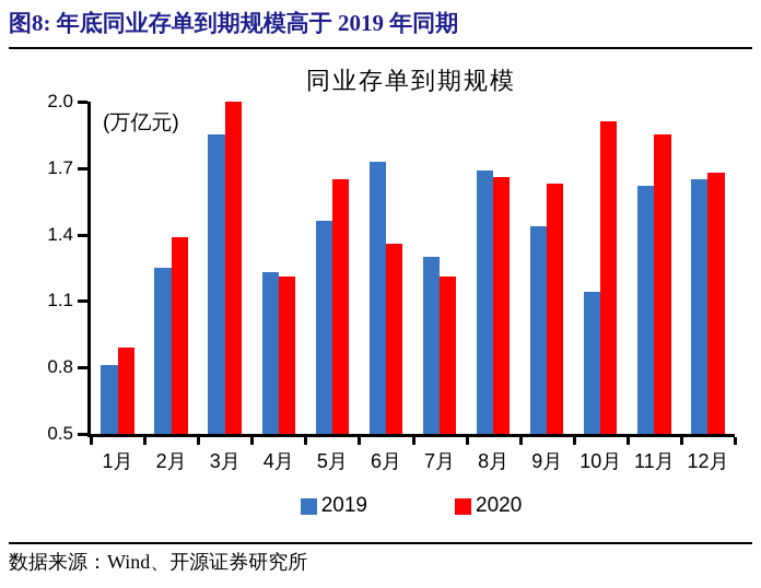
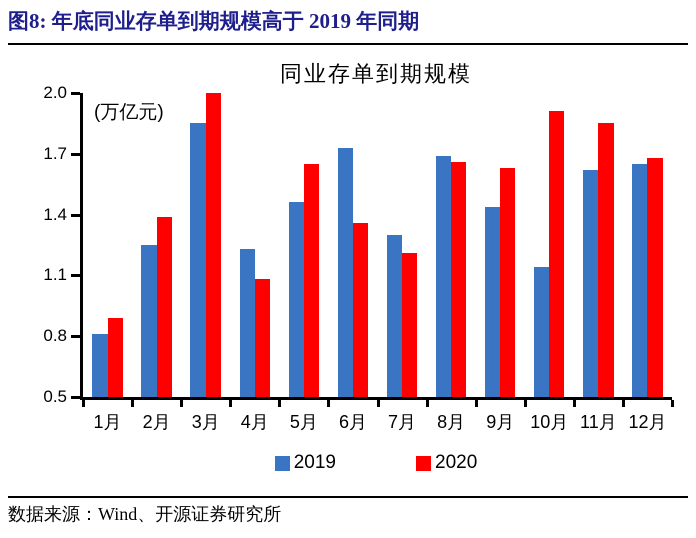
2020/4月: 1.21 -> 1.08
